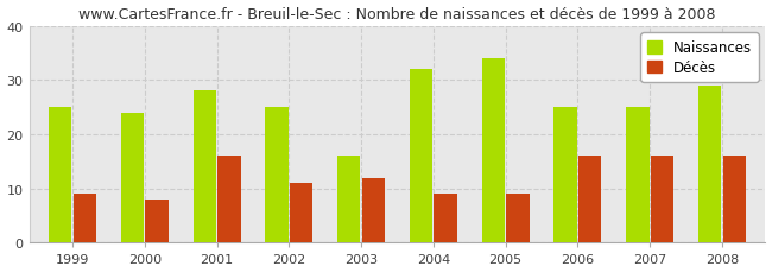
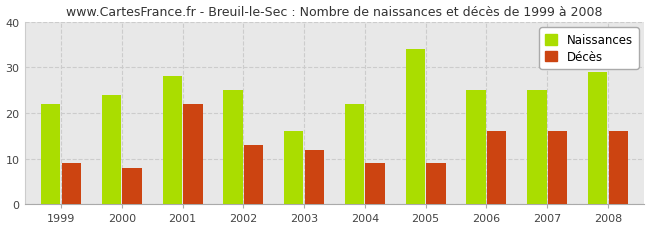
Naissances/1999: 25 -> 22
Décès/2001: 16 -> 22
Décès/2002: 11 -> 13
Naissances/2004: 32 -> 22
